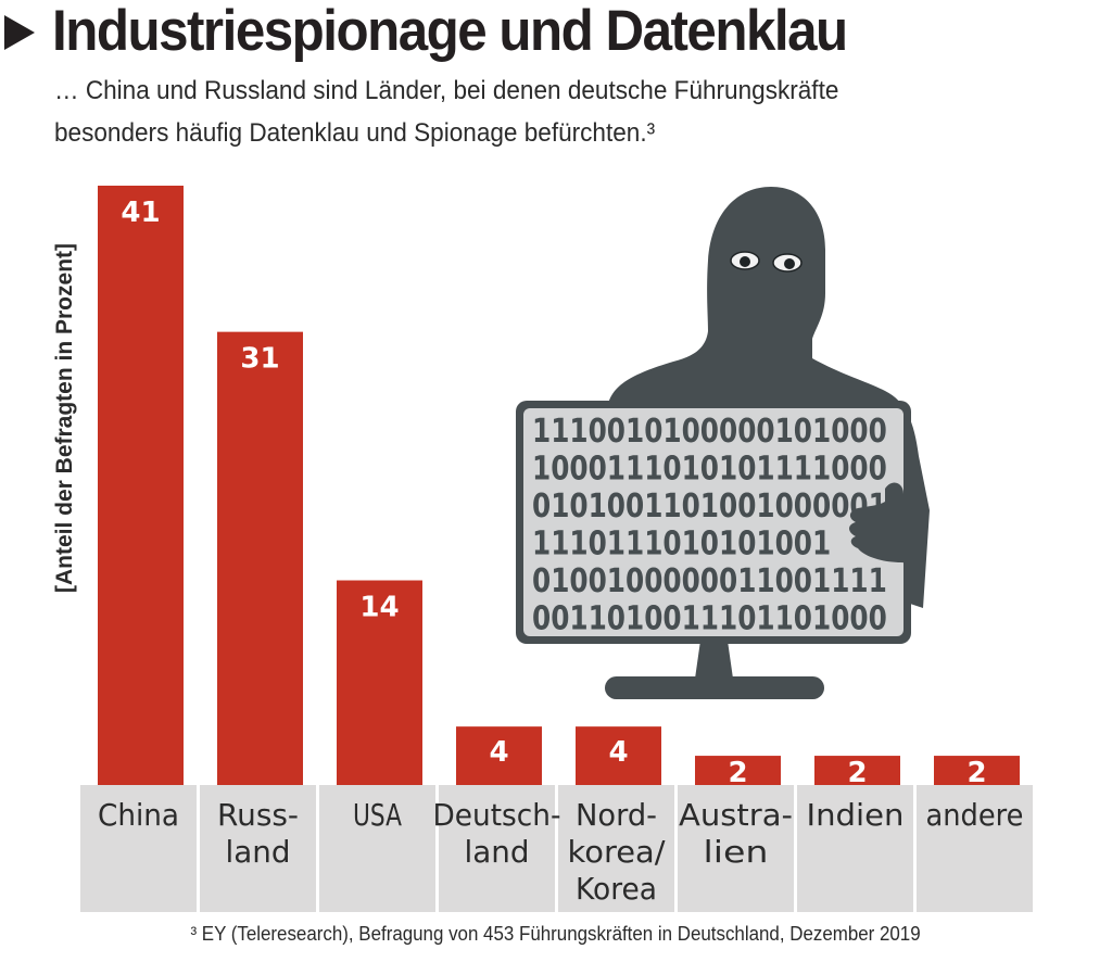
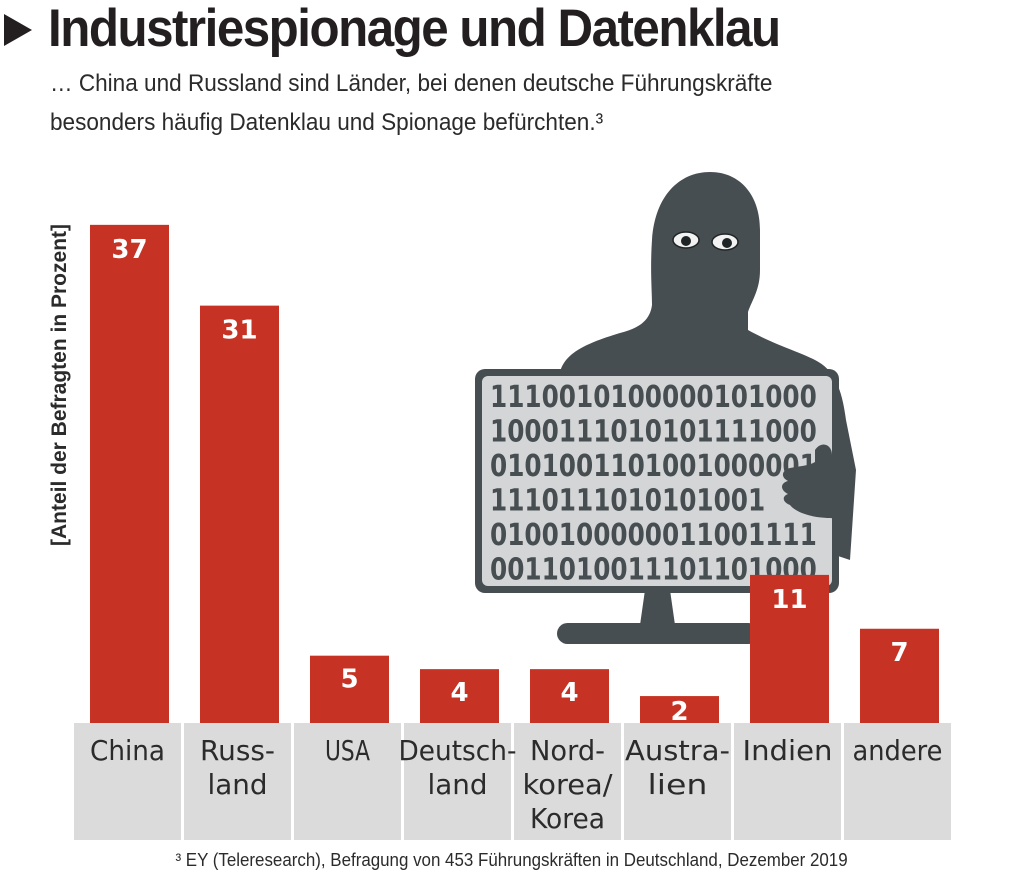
China: 41 -> 37
USA: 14 -> 5
Indien: 2 -> 11
andere: 2 -> 7
